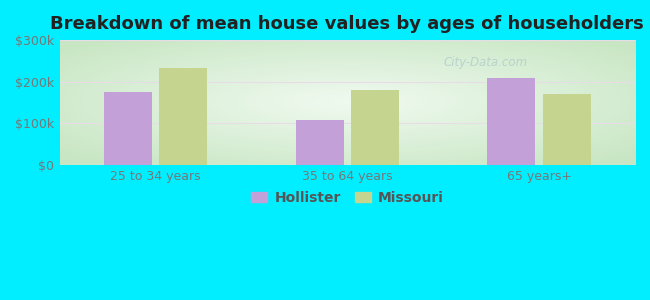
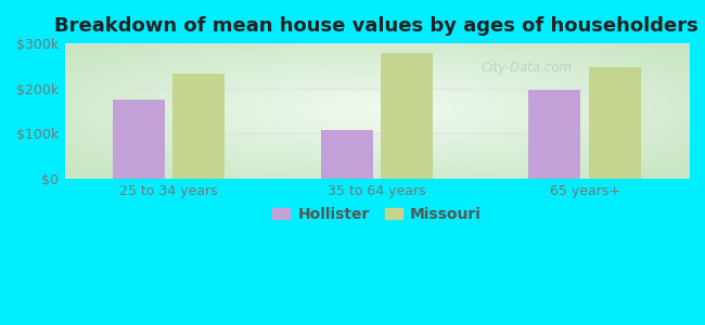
Missouri/35 to 64 years: $180k -> $278k
Hollister/65 years+: $210k -> $196k
Missouri/65 years+: $170k -> $248k
